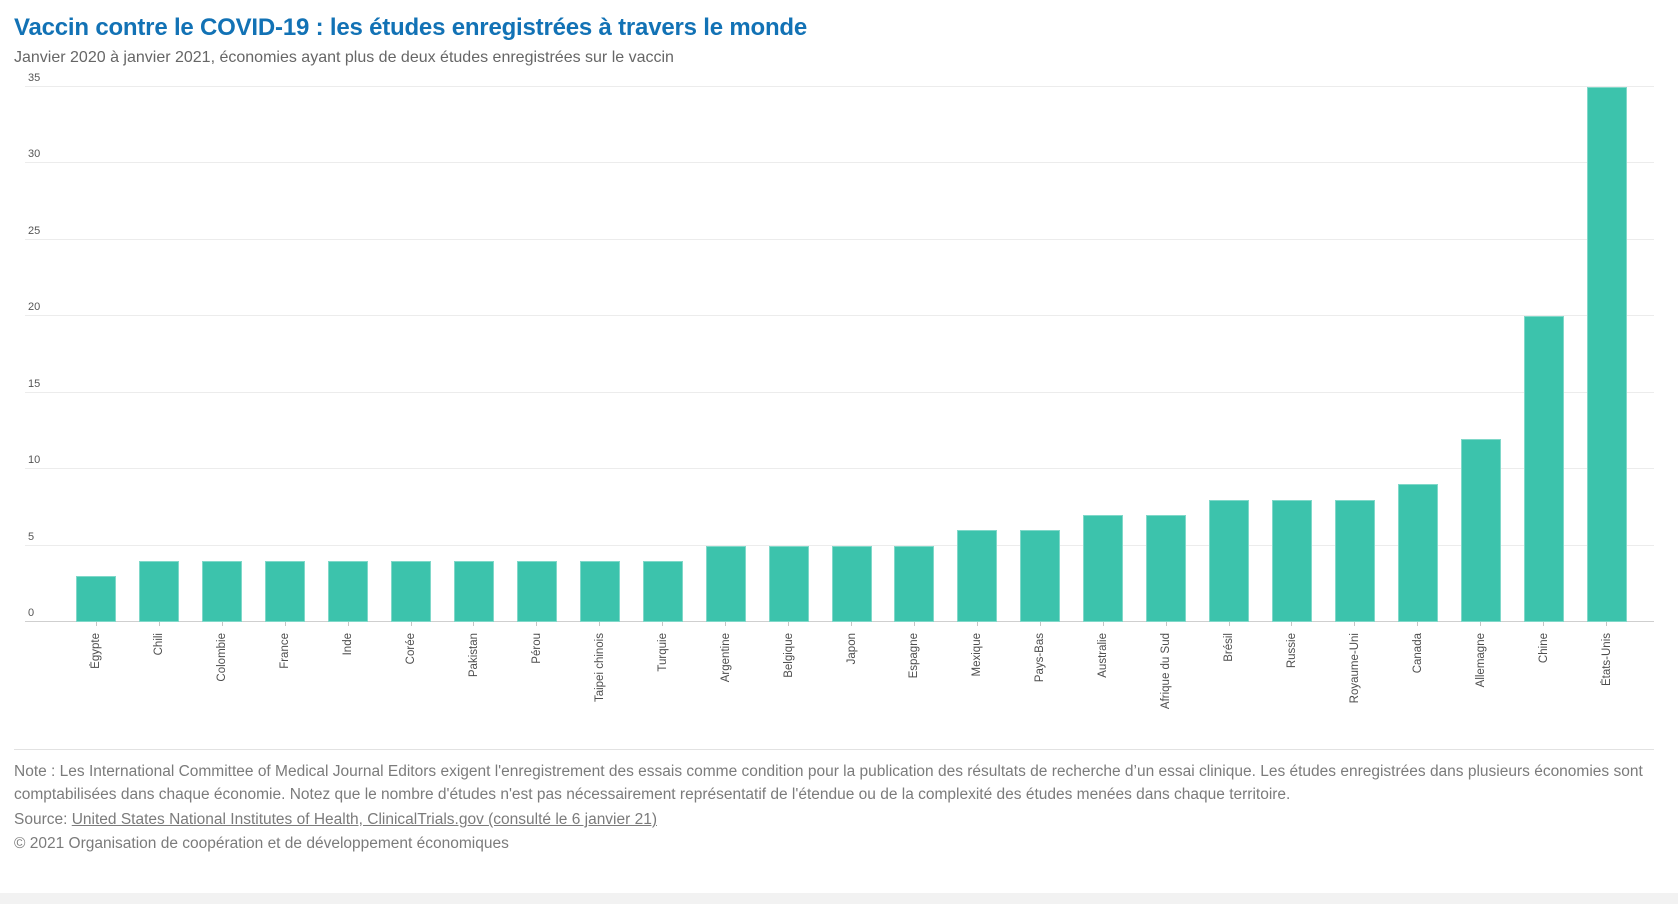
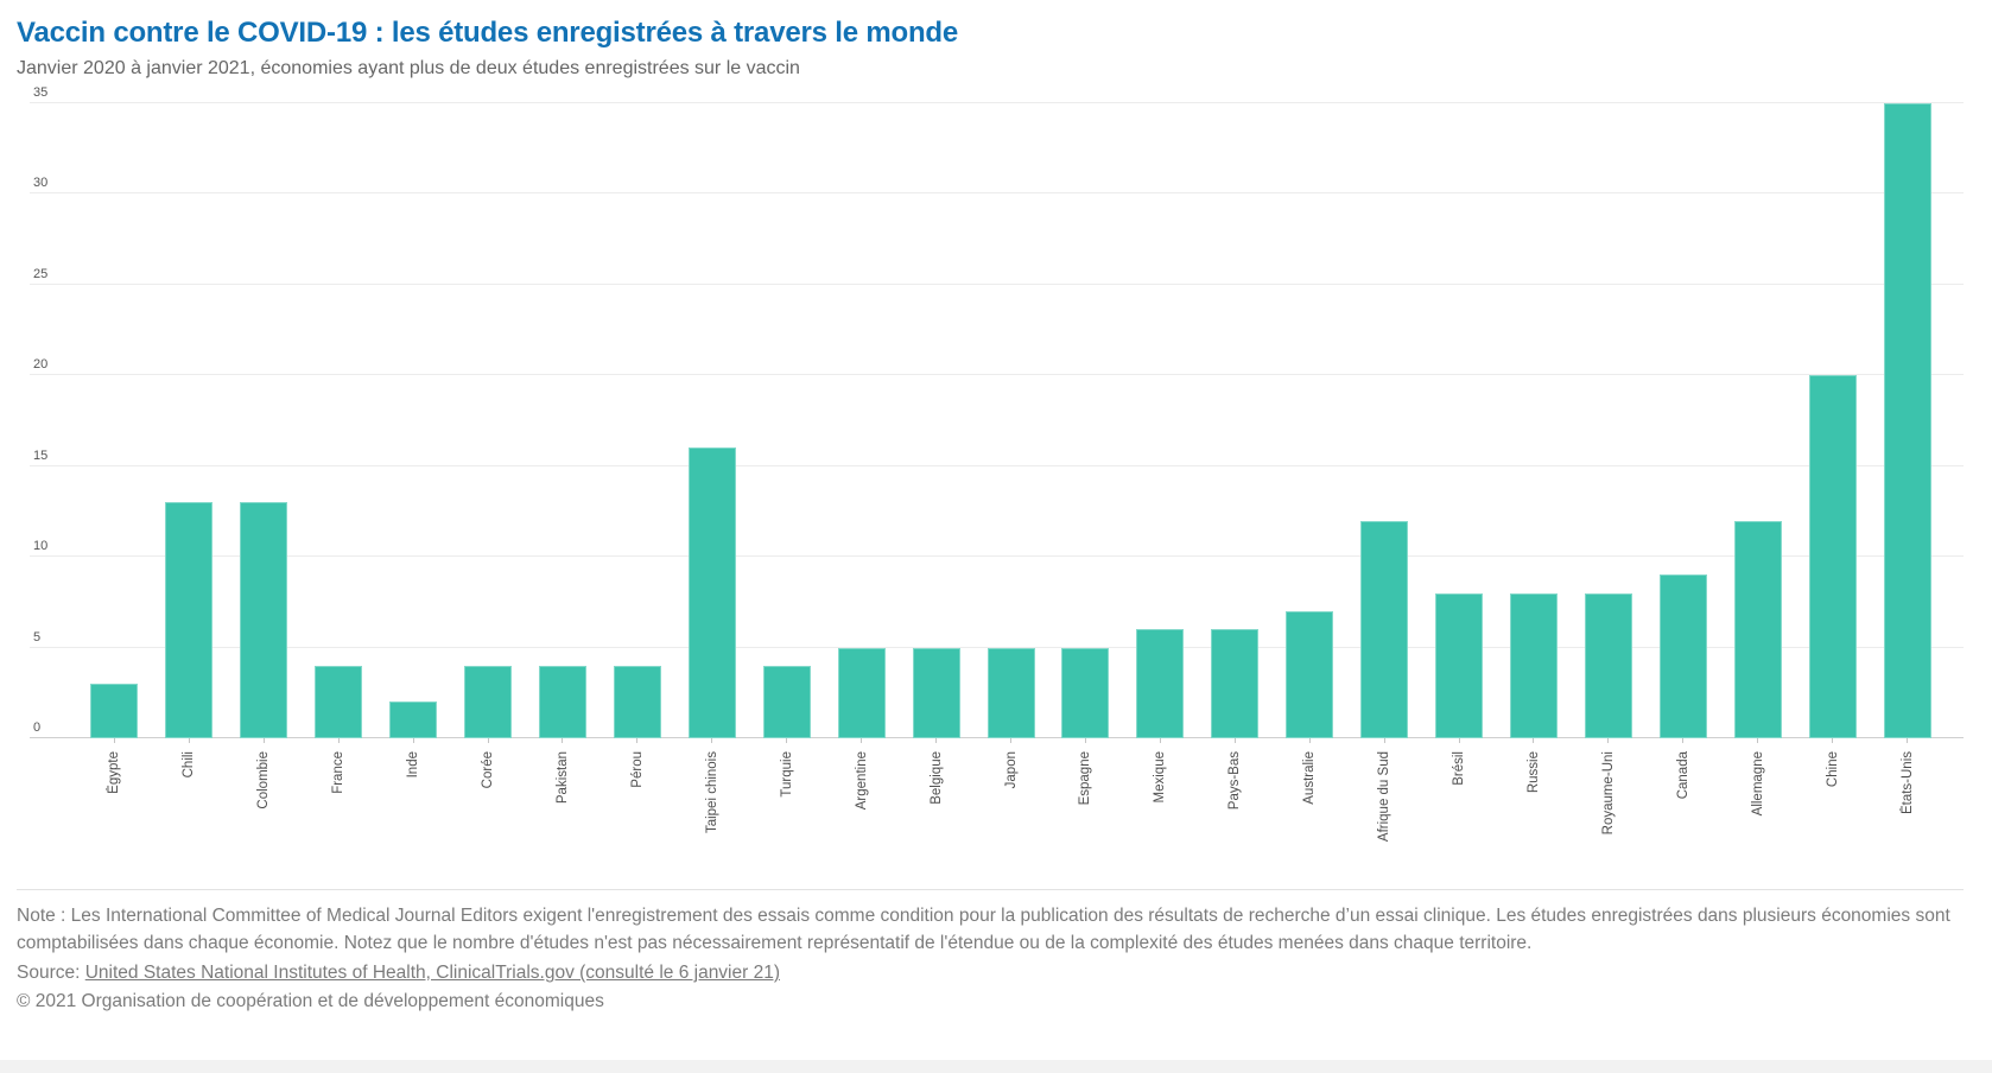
Chili: 4 -> 13
Colombie: 4 -> 13
Inde: 4 -> 2
Taipei chinois: 4 -> 16
Afrique du Sud: 7 -> 12
